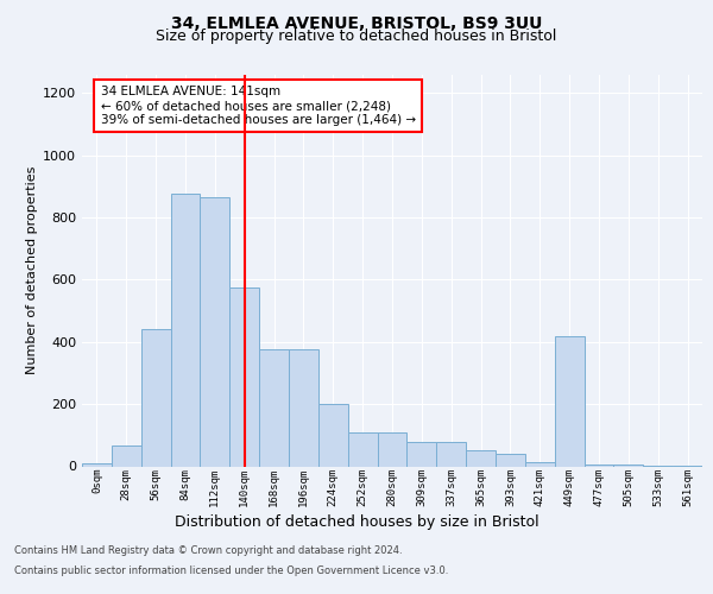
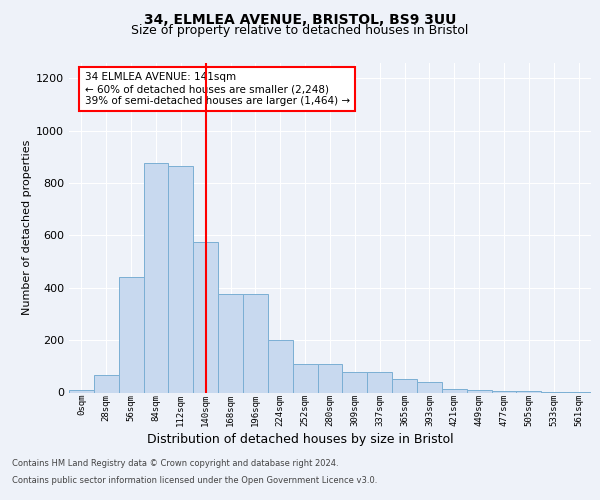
449sqm: 420 -> 10
